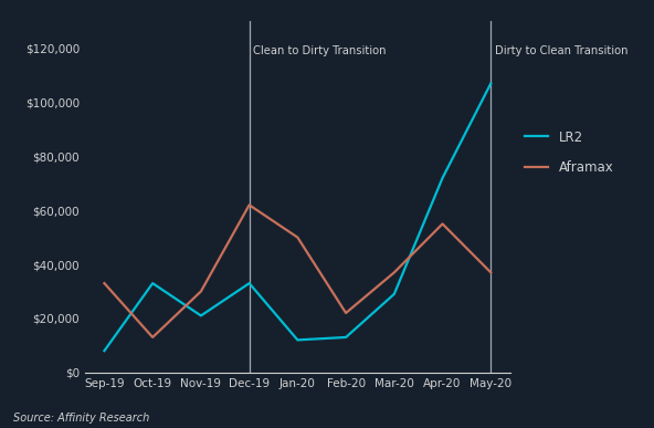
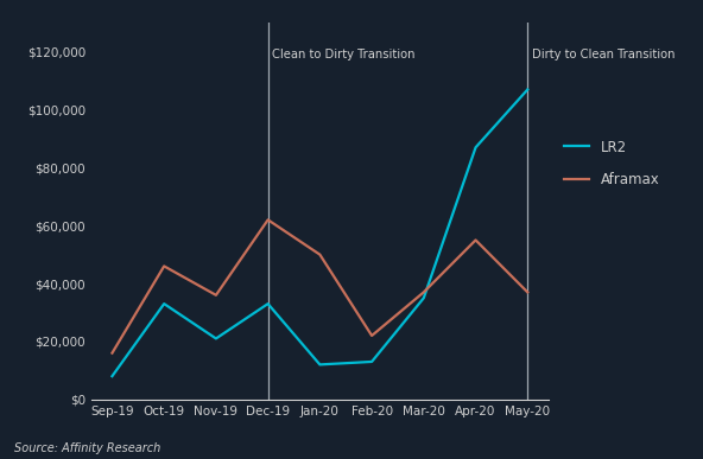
Aframax/Sep-19: $33,000 -> $16,000
Aframax/Oct-19: $13,000 -> $46,000
Aframax/Nov-19: $30,000 -> $36,000
LR2/Mar-20: $29,000 -> $35,000
LR2/Apr-20: $72,000 -> $87,000
